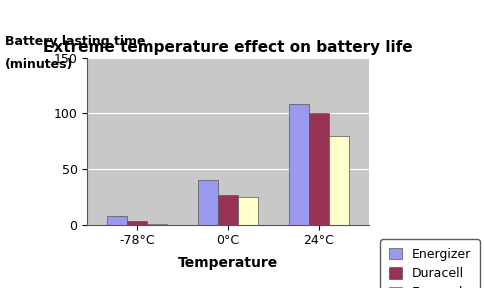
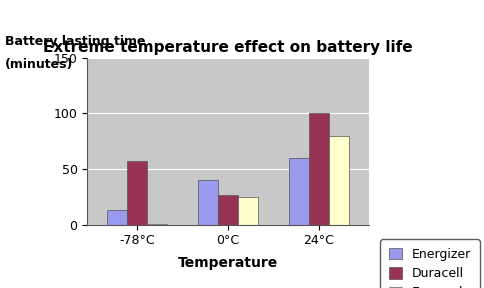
Energizer/-78°C: 8 -> 13
Duracell/-78°C: 3 -> 57
Energizer/24°C: 108 -> 60
